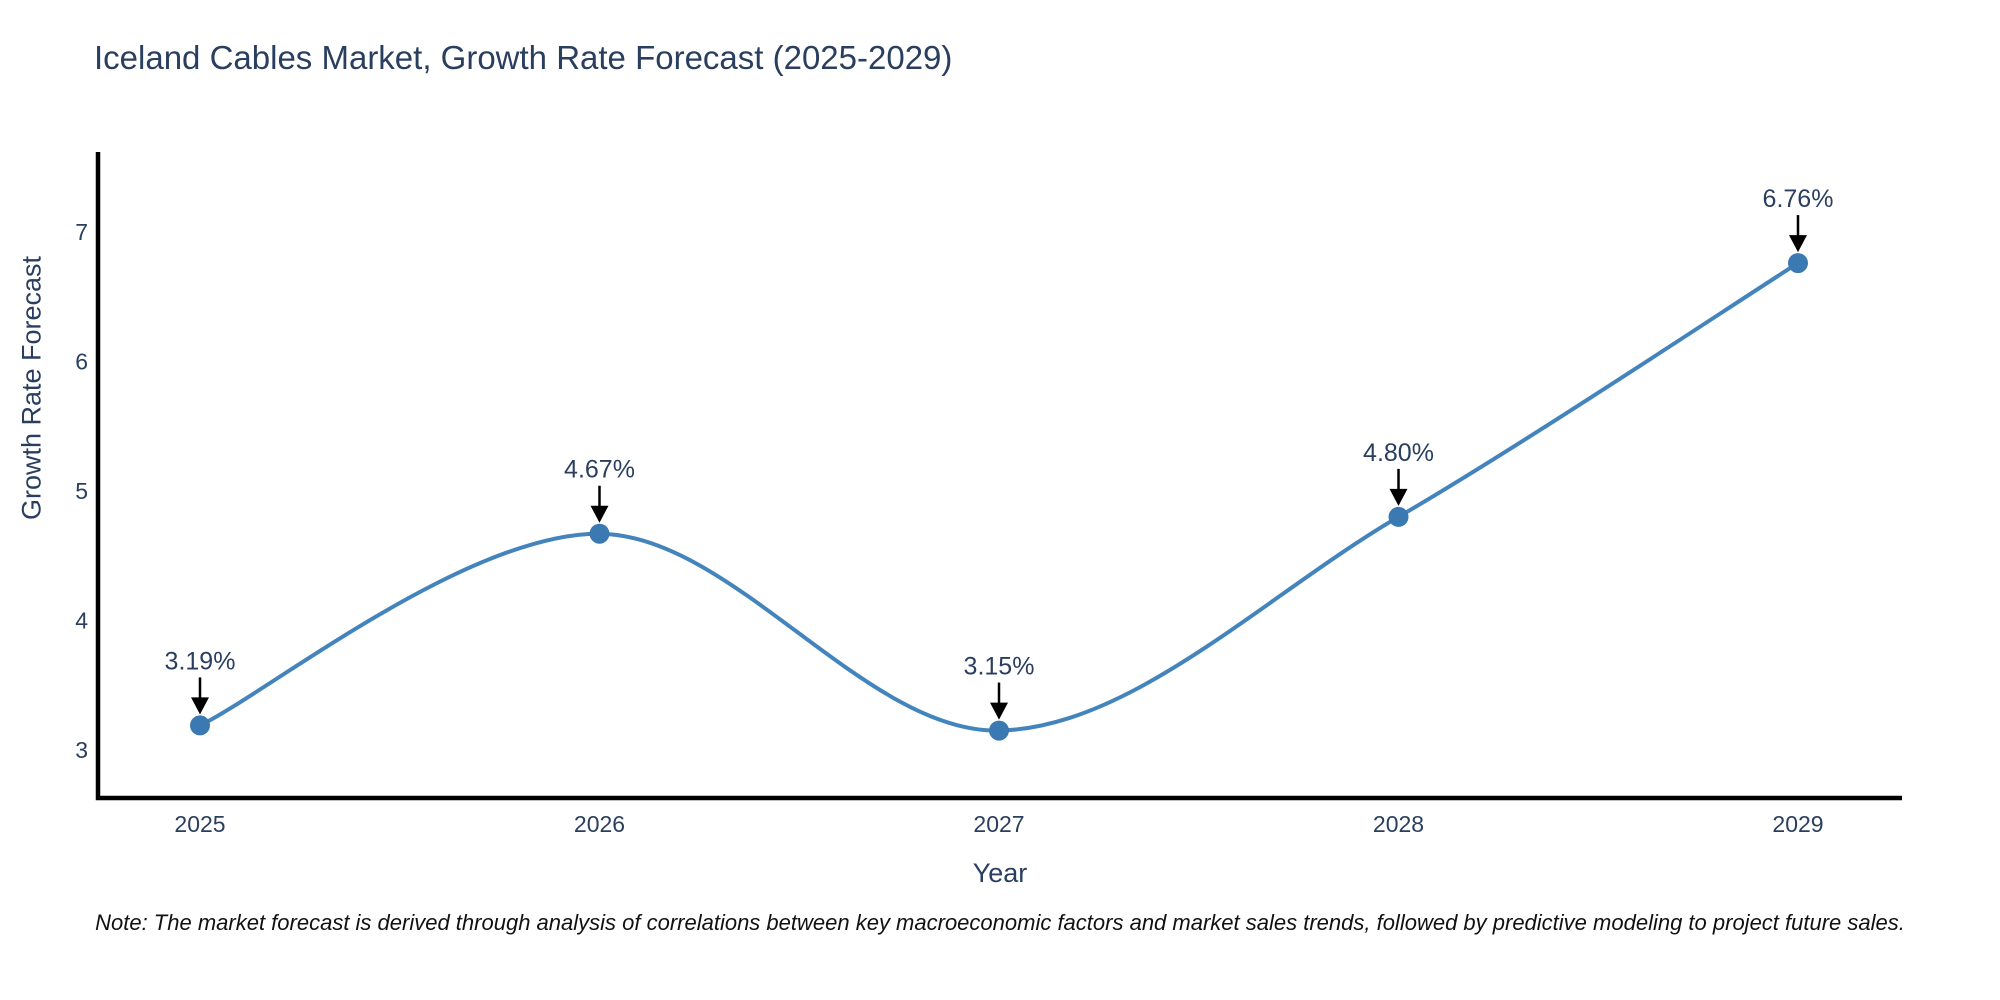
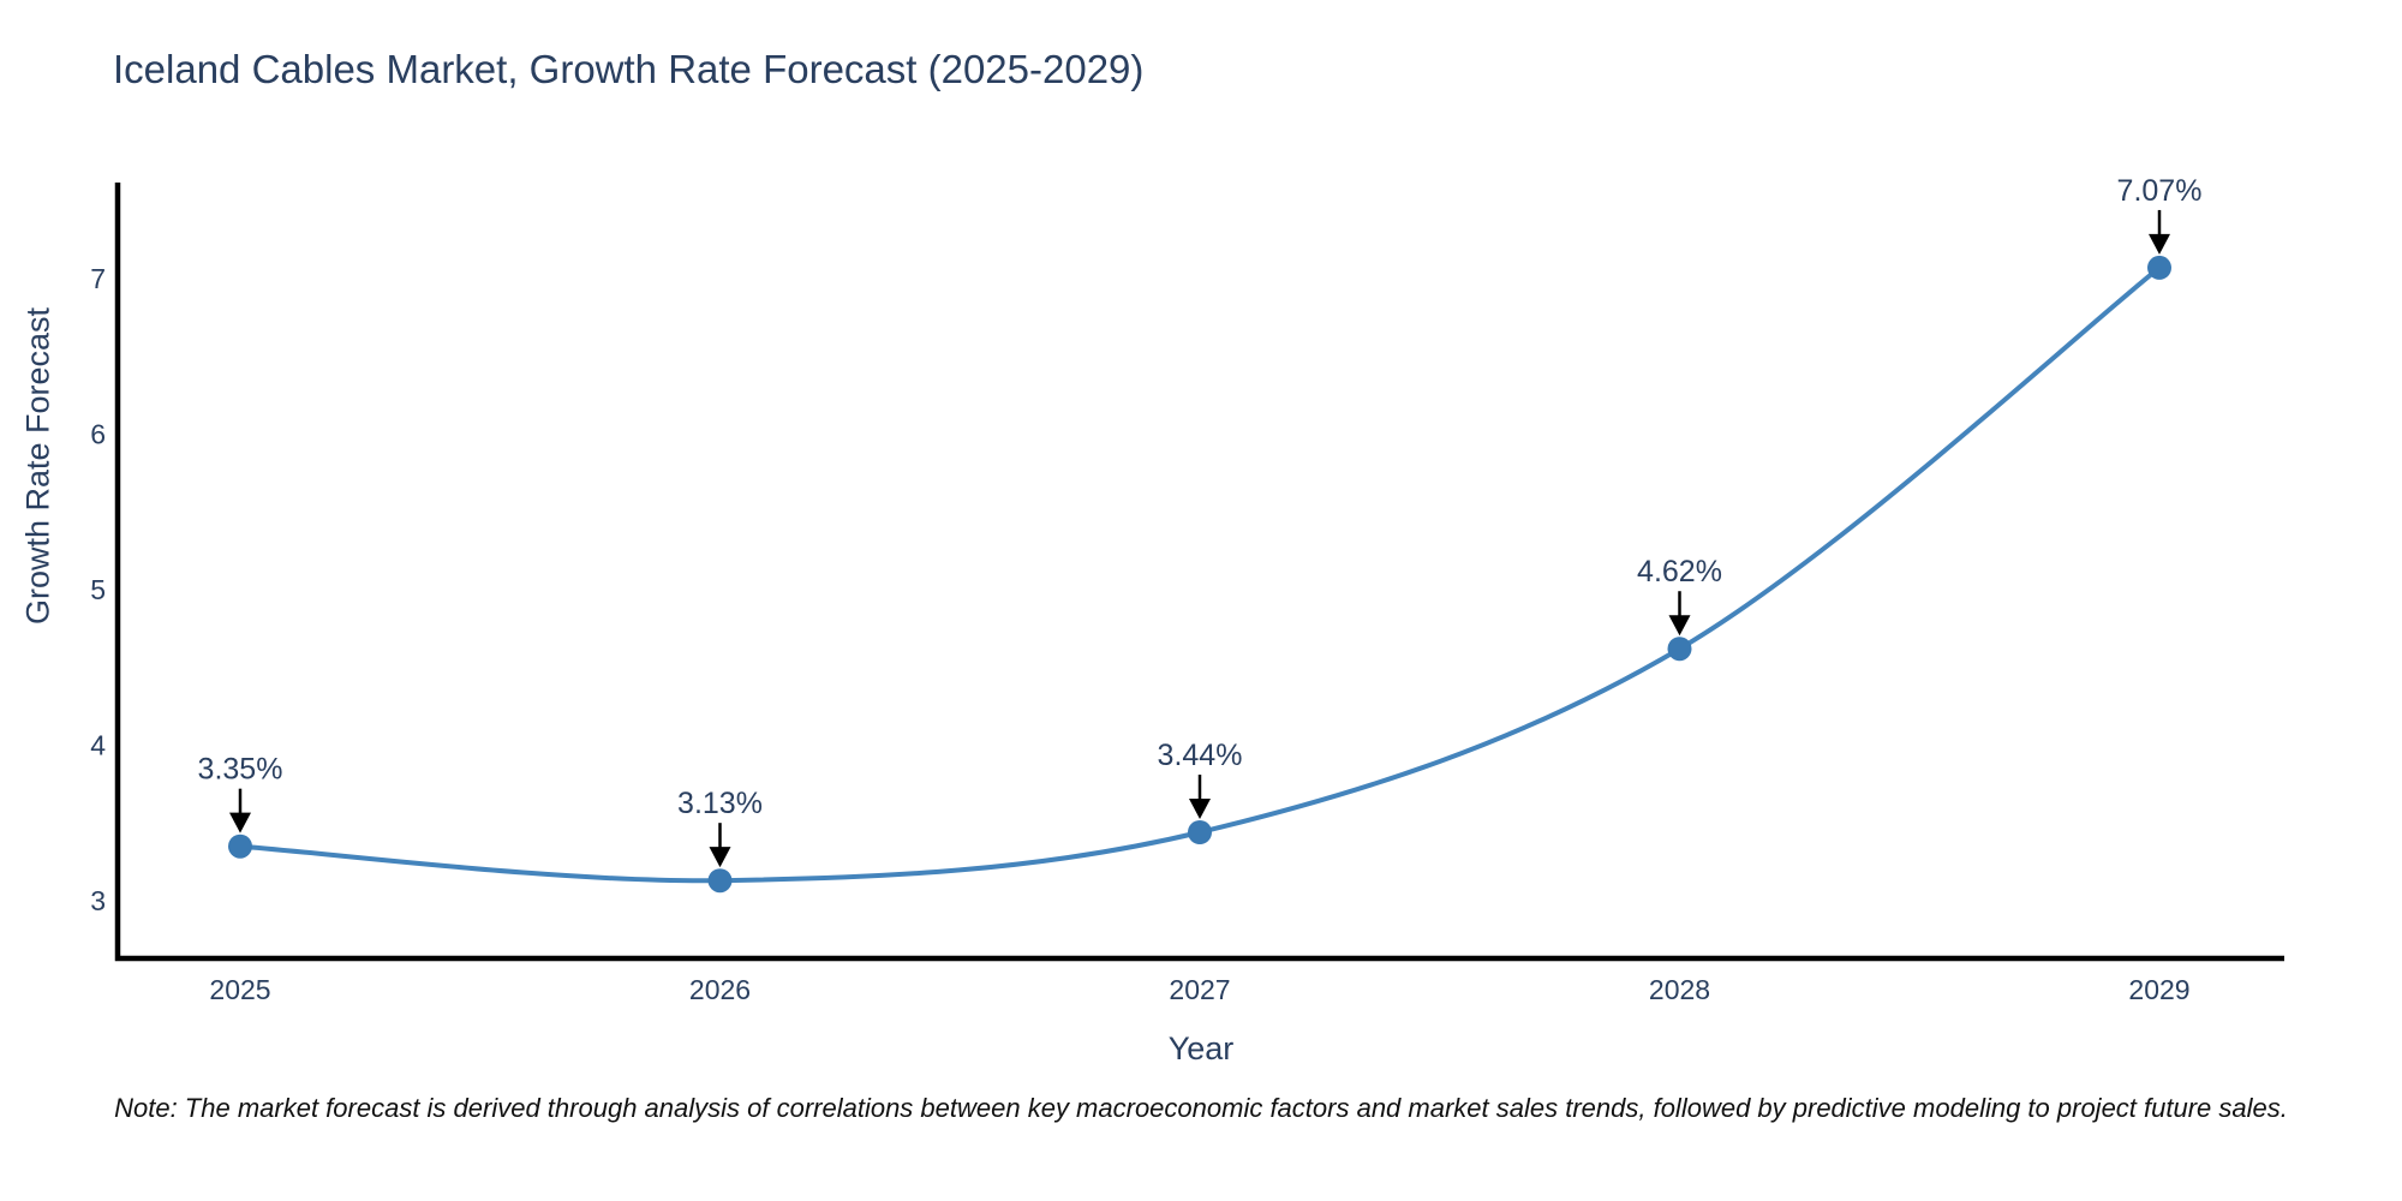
2025: 3.19% -> 3.35%
2026: 4.67% -> 3.13%
2027: 3.15% -> 3.44%
2028: 4.80% -> 4.62%
2029: 6.76% -> 7.07%
